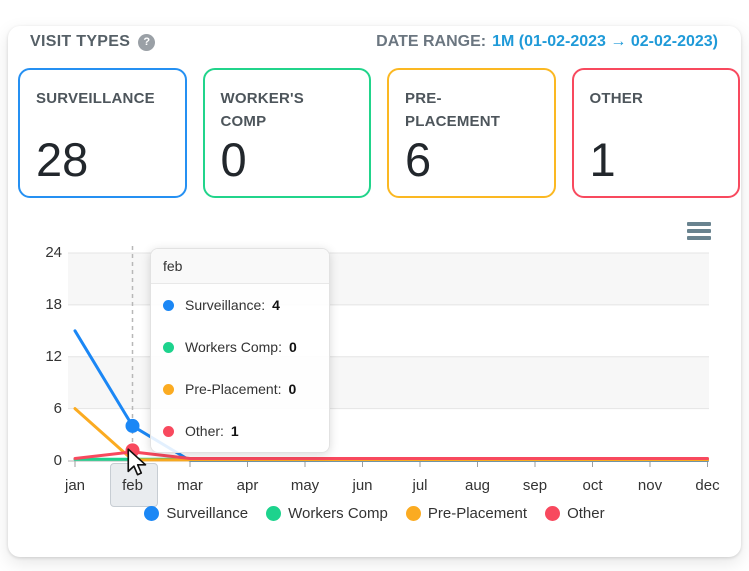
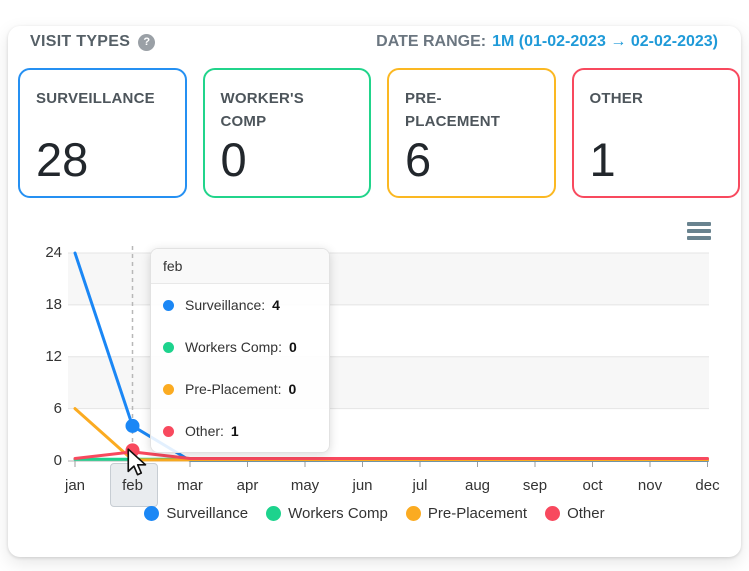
Surveillance/jan: 15 -> 24
